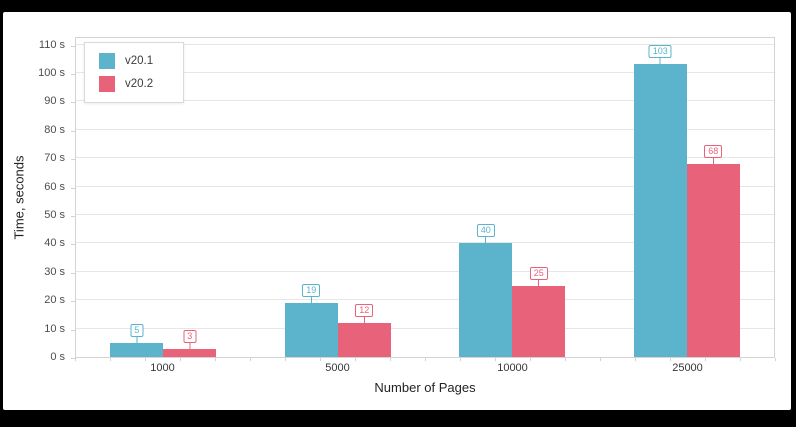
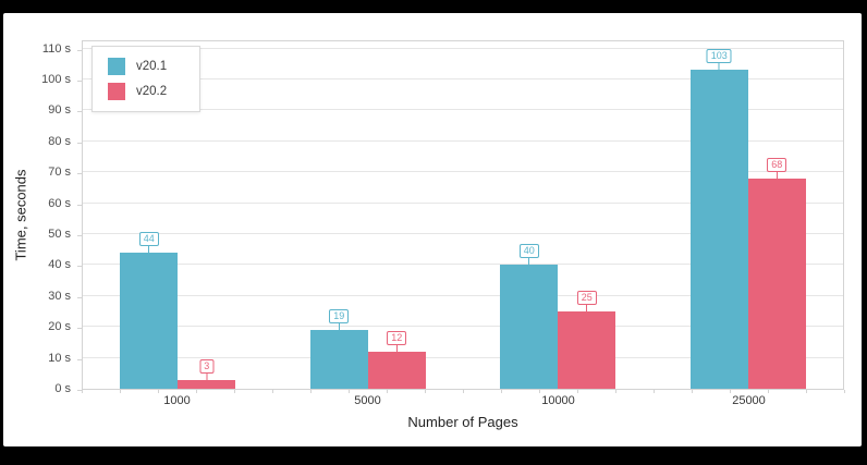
v20.1/1000: 5 -> 44
